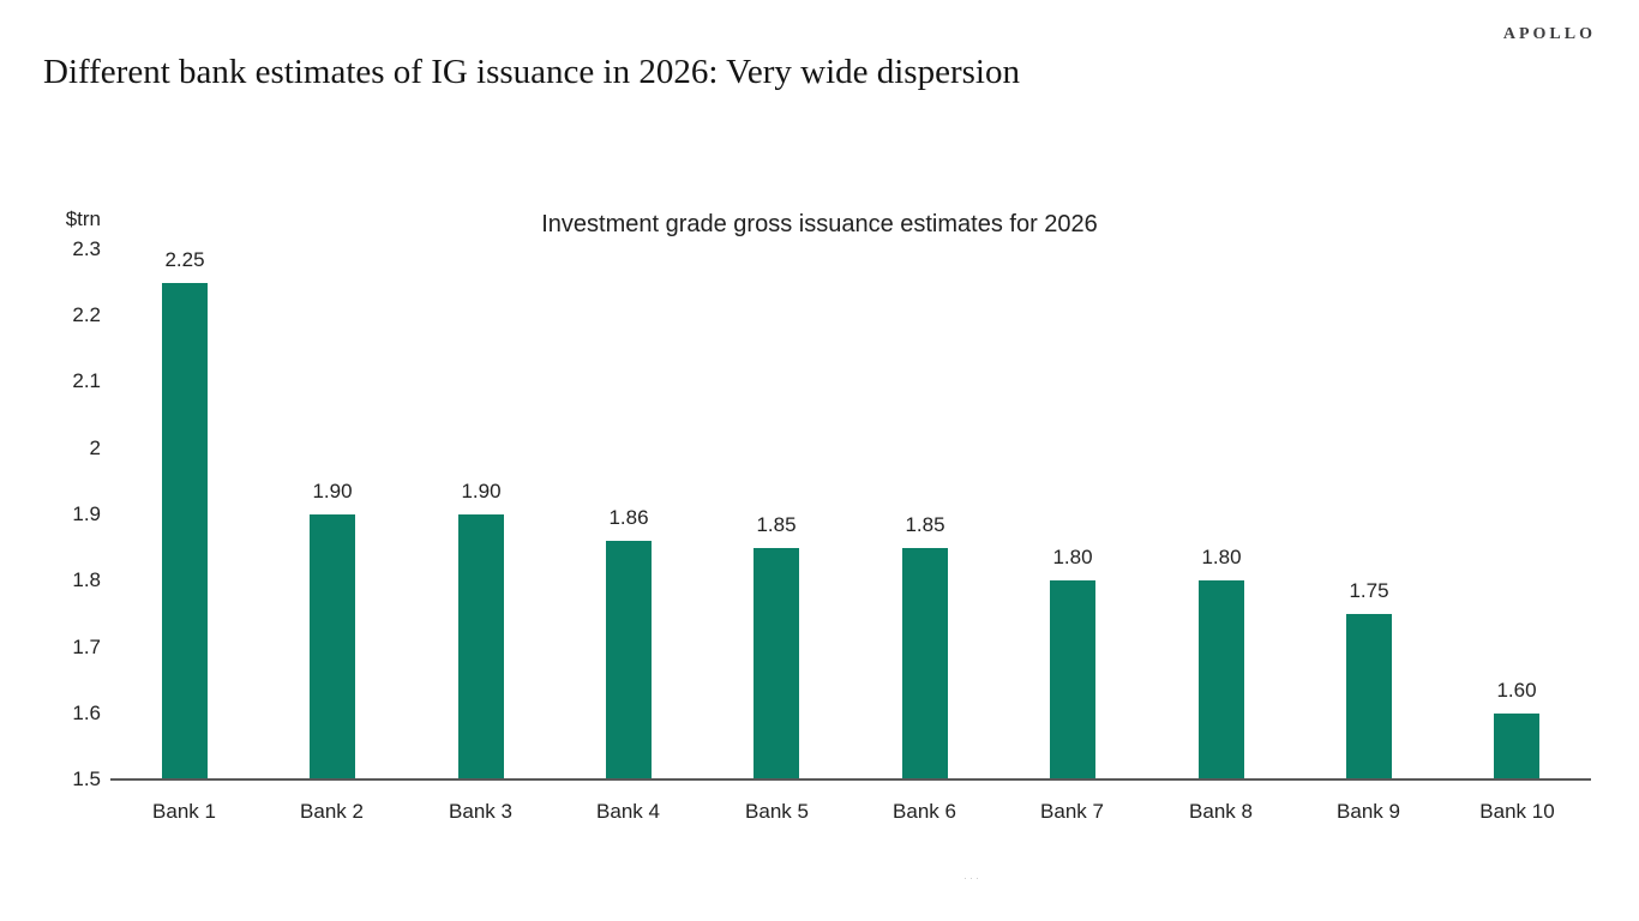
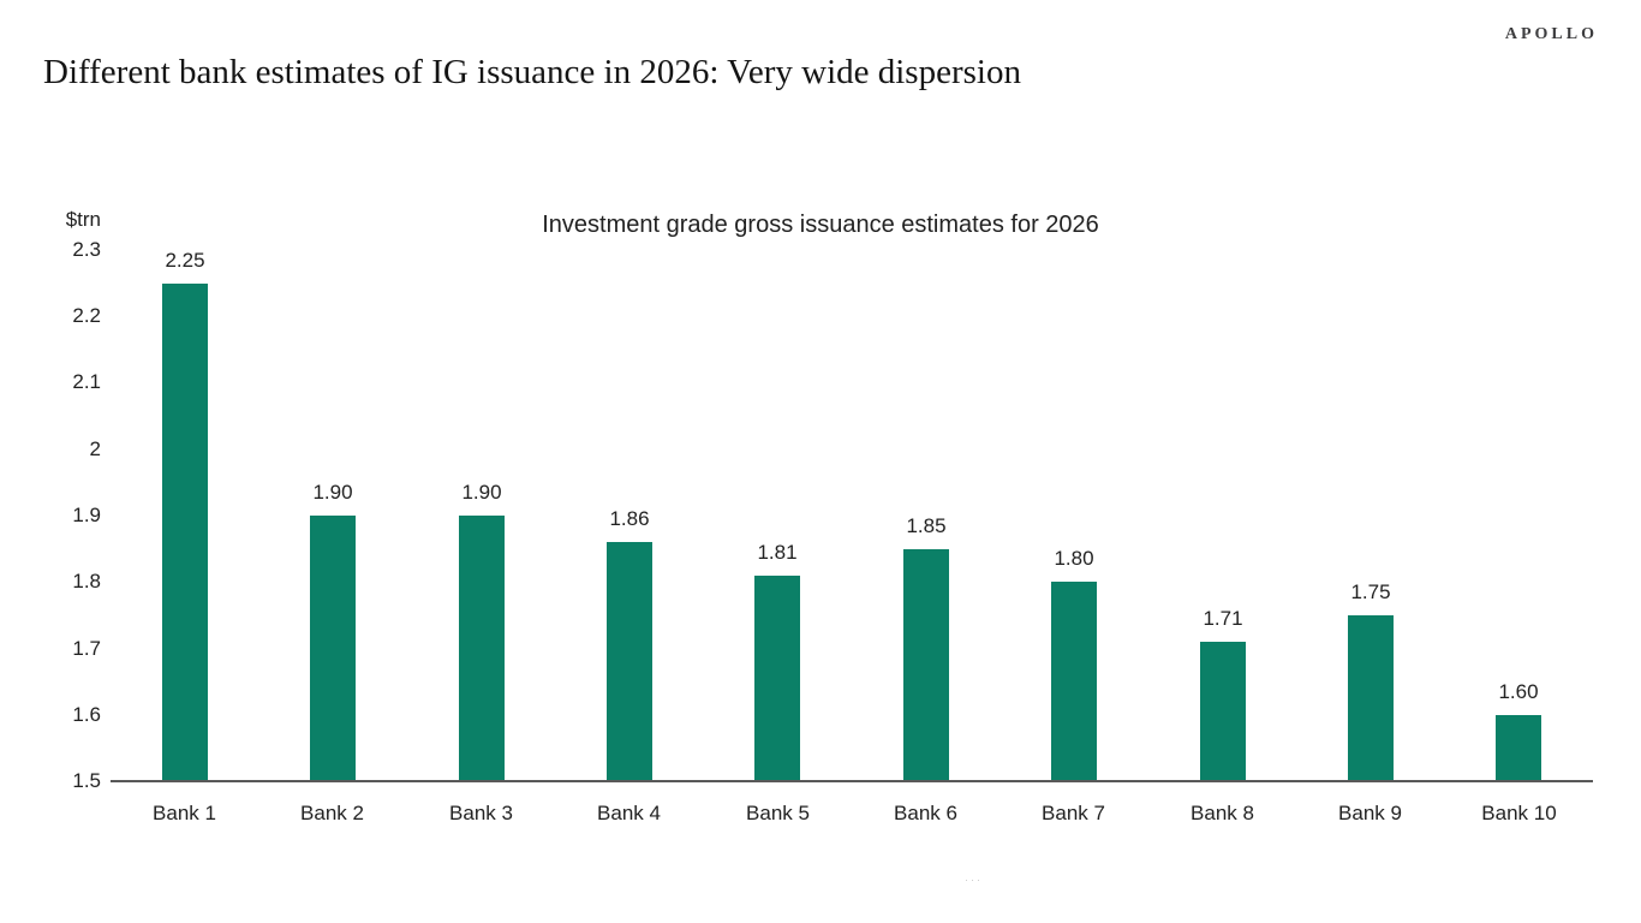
Bank 5: 1.85 -> 1.81
Bank 8: 1.80 -> 1.71
